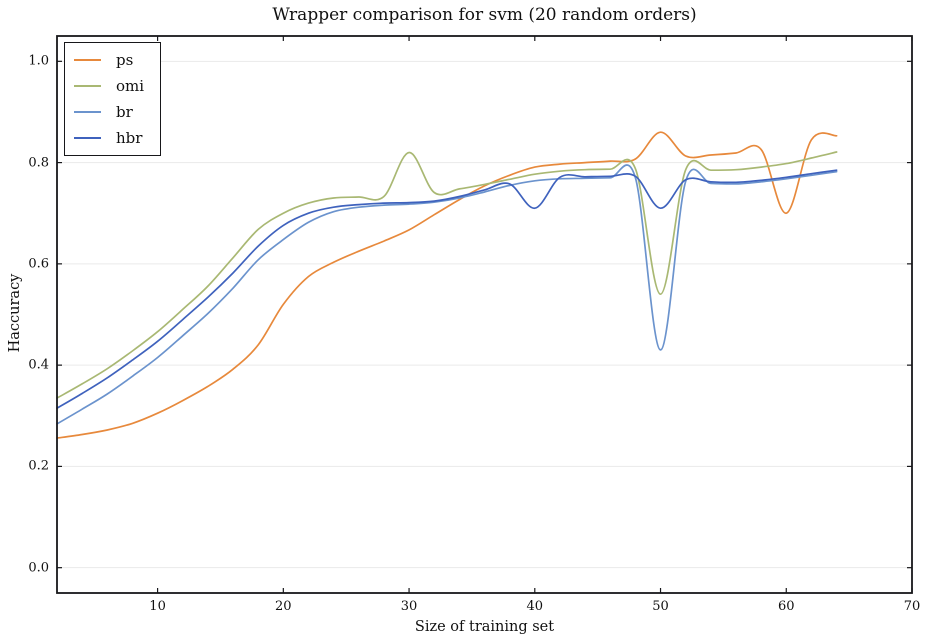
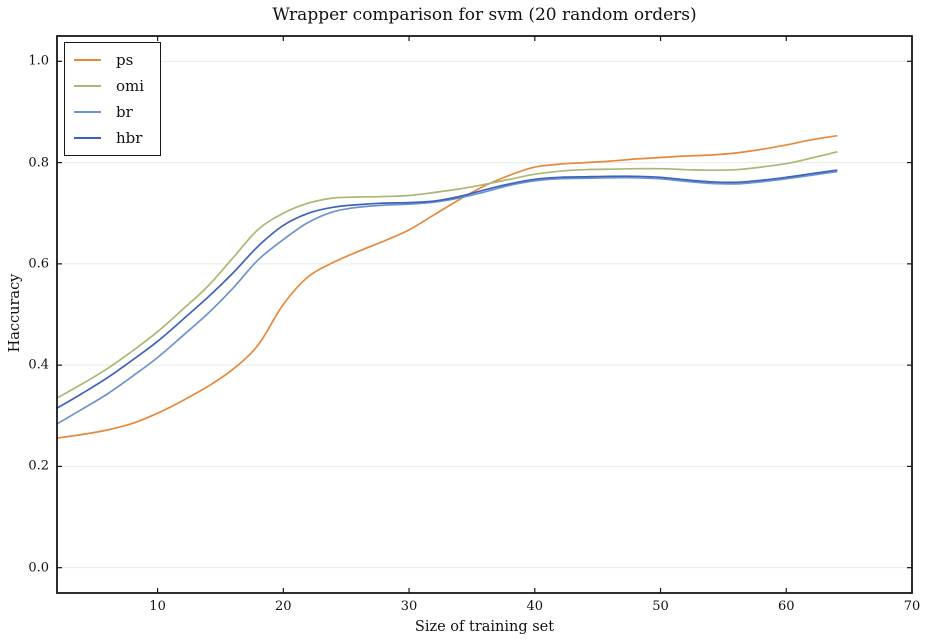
omi/30: 0.82 -> 0.73
hbr/40: 0.71 -> 0.77
ps/50: 0.86 -> 0.81
omi/50: 0.54 -> 0.79
br/50: 0.43 -> 0.77
hbr/50: 0.71 -> 0.77
ps/60: 0.70 -> 0.83
